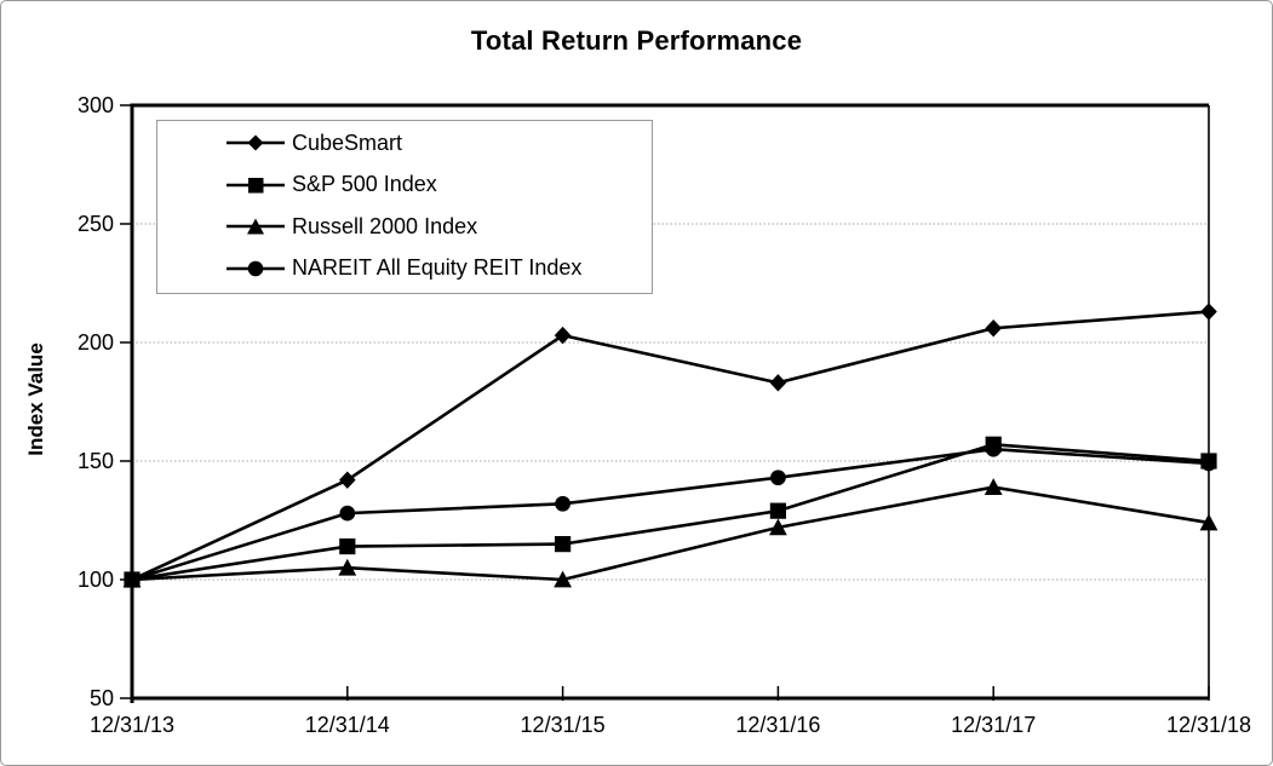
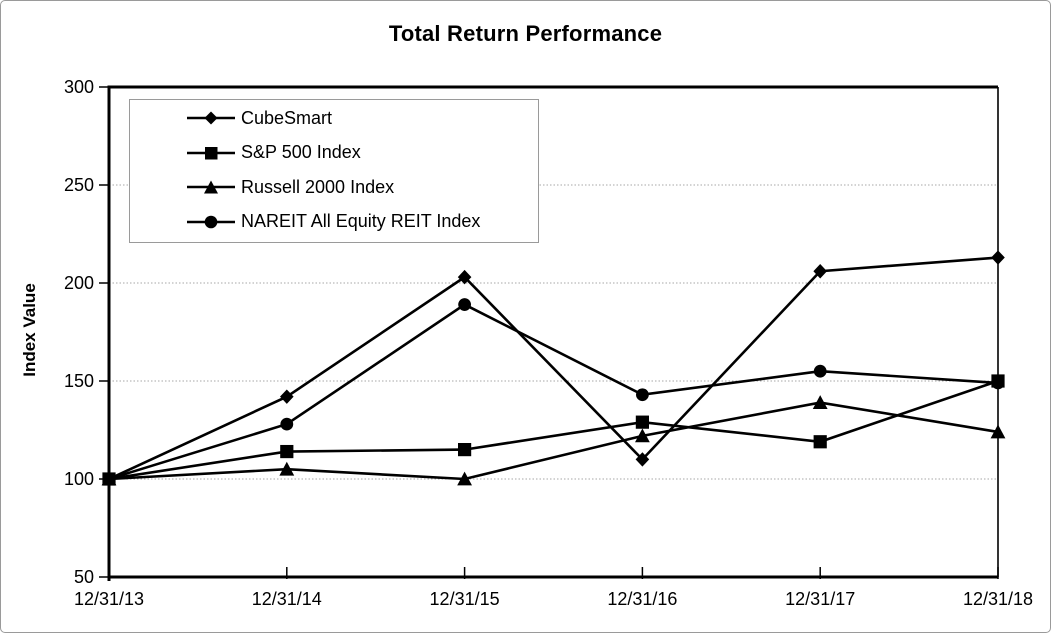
NAREIT All Equity REIT Index/12/31/15: 132 -> 189
CubeSmart/12/31/16: 183 -> 110
S&P 500 Index/12/31/17: 157 -> 119
